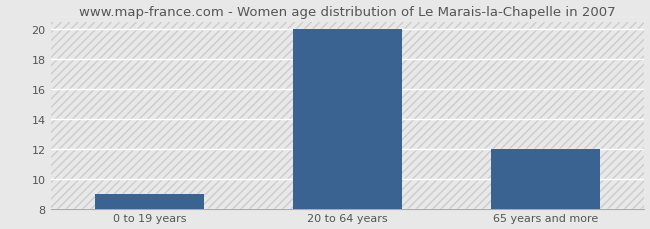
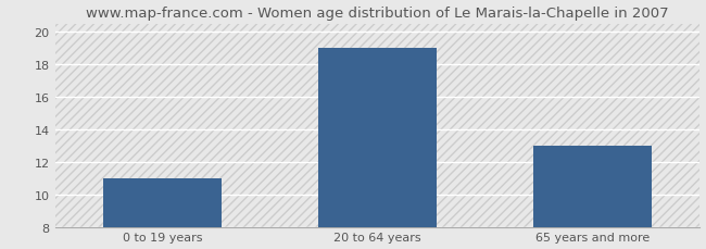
0 to 19 years: 9 -> 11
20 to 64 years: 20 -> 19
65 years and more: 12 -> 13
